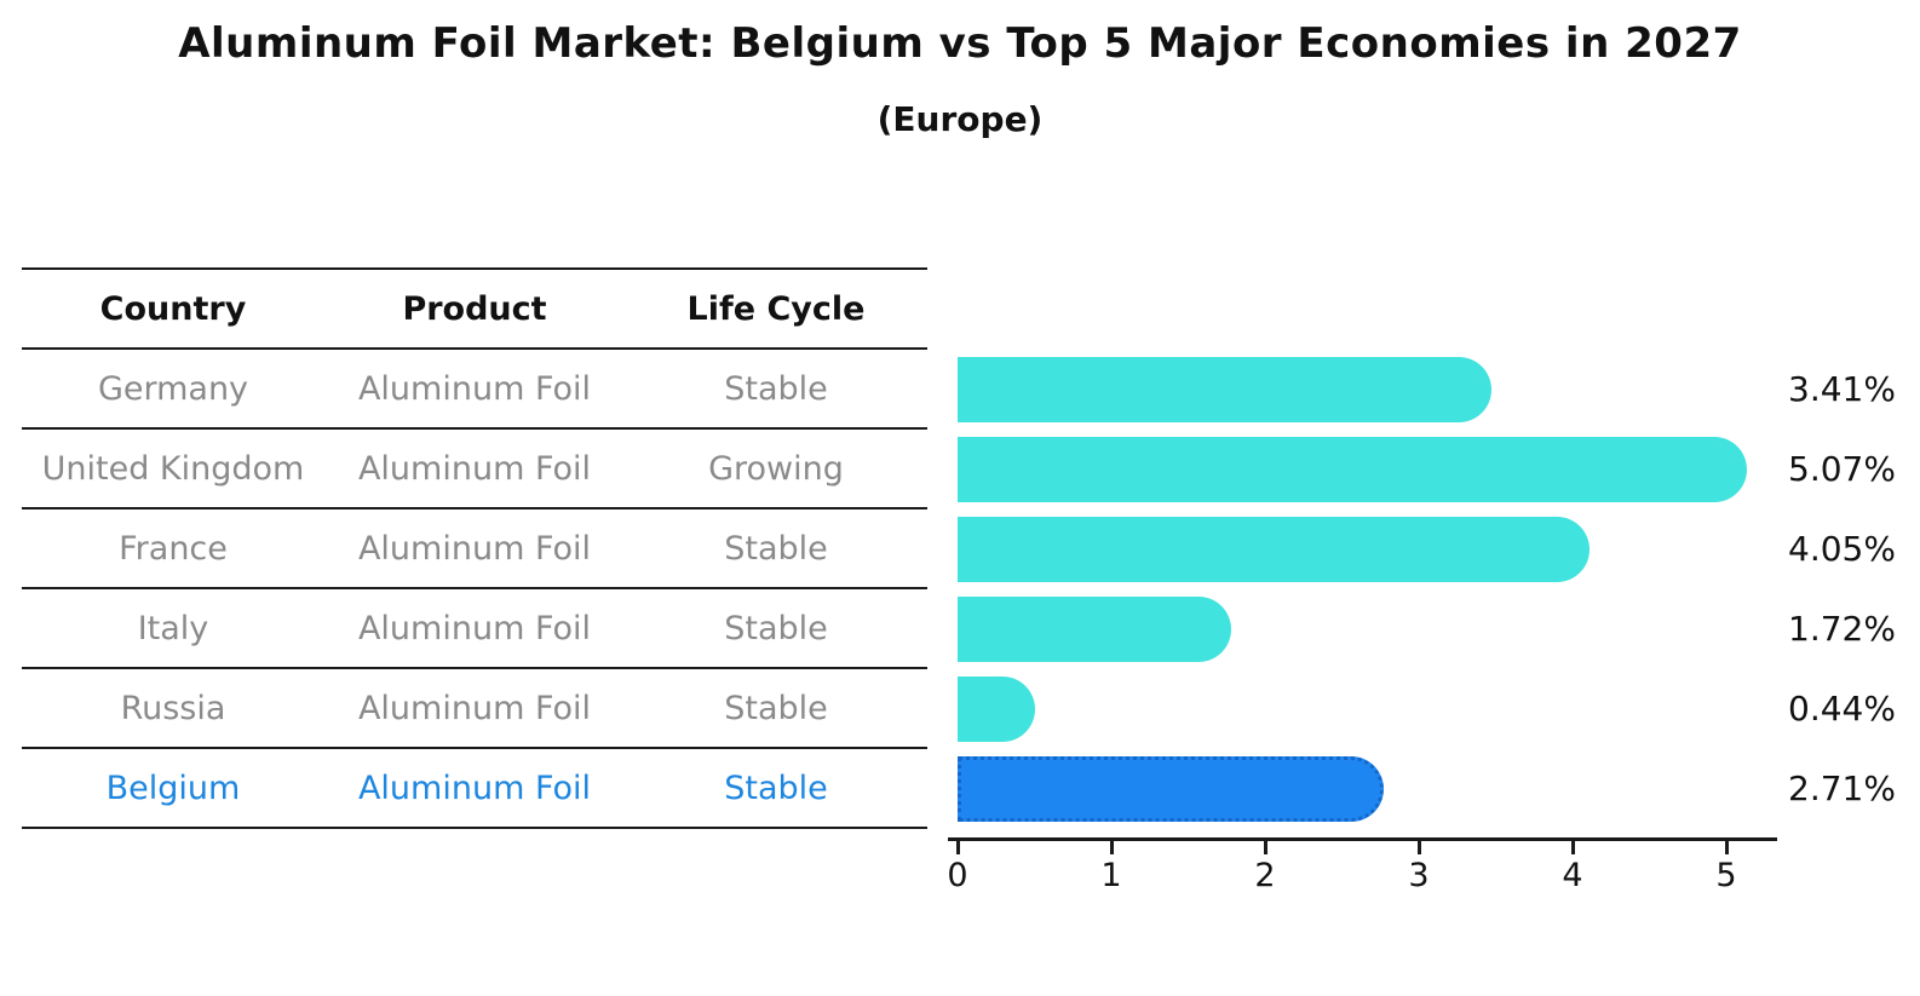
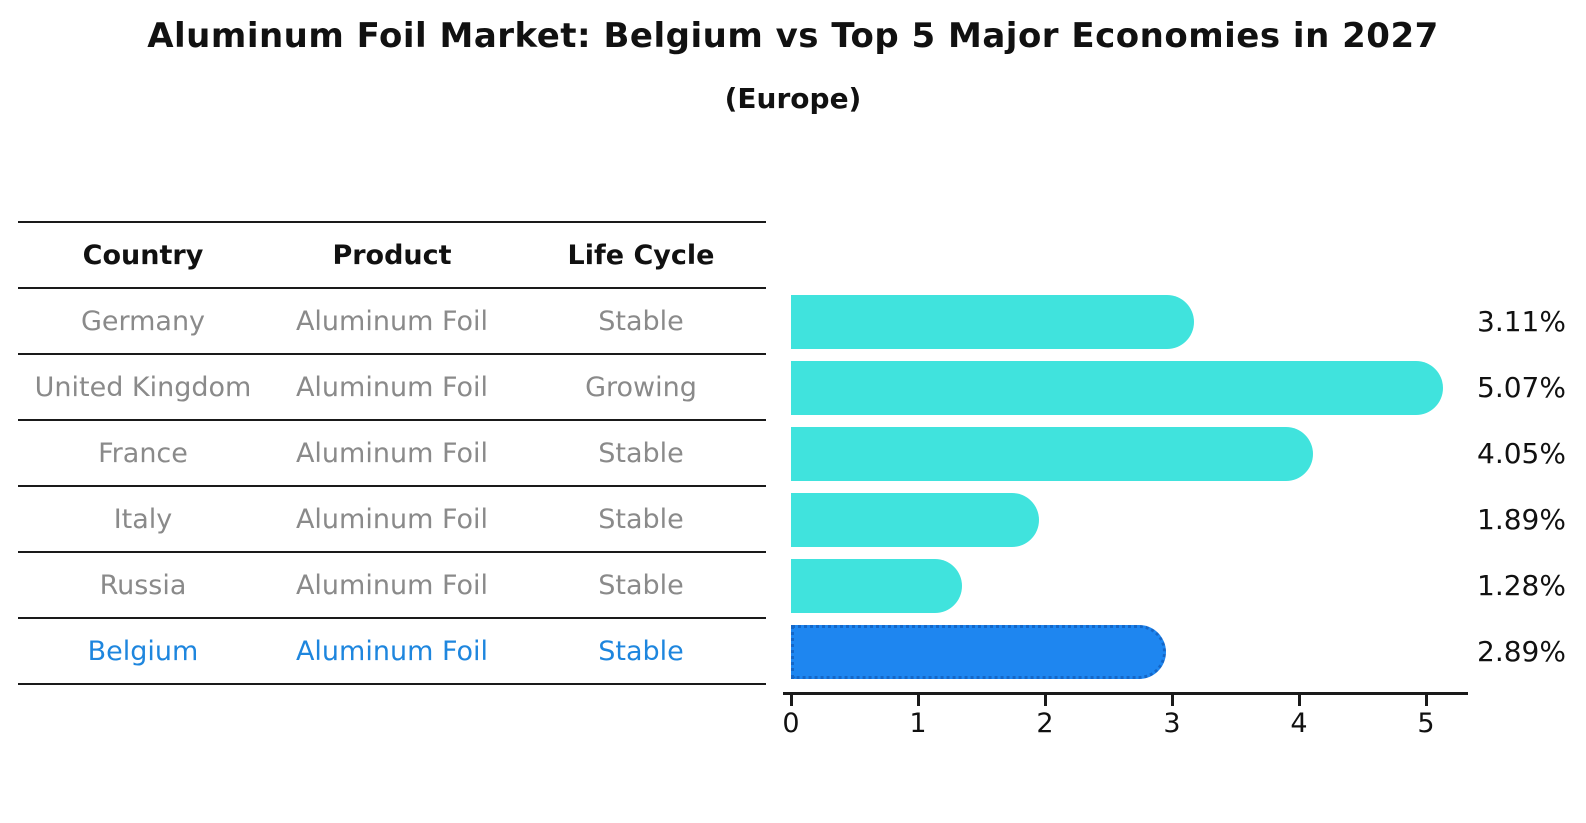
Germany: 3.41% -> 3.11%
Italy: 1.72% -> 1.89%
Russia: 0.44% -> 1.28%
Belgium: 2.71% -> 2.89%
